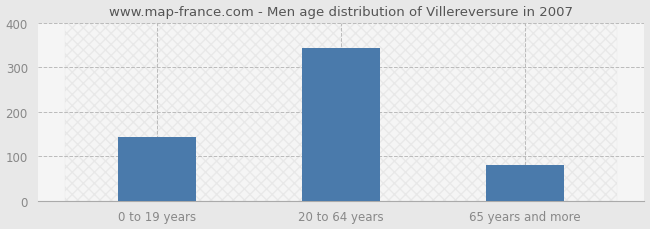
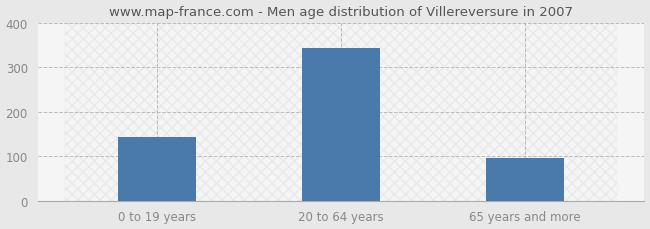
65 years and more: 80 -> 96
